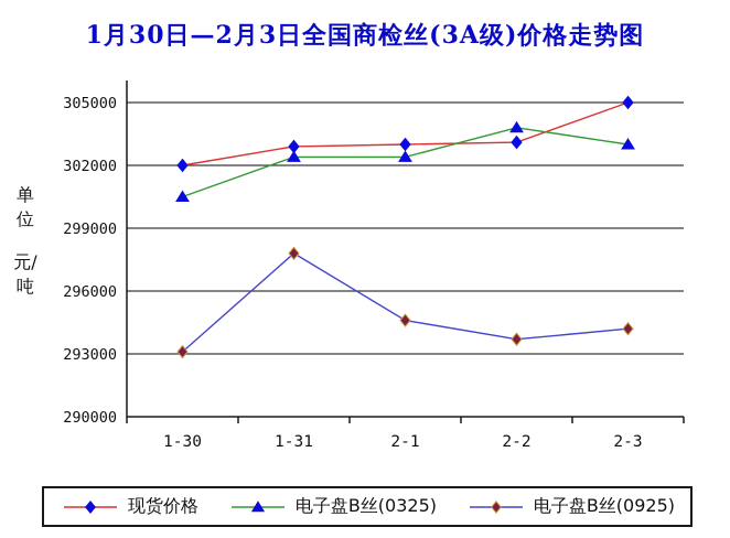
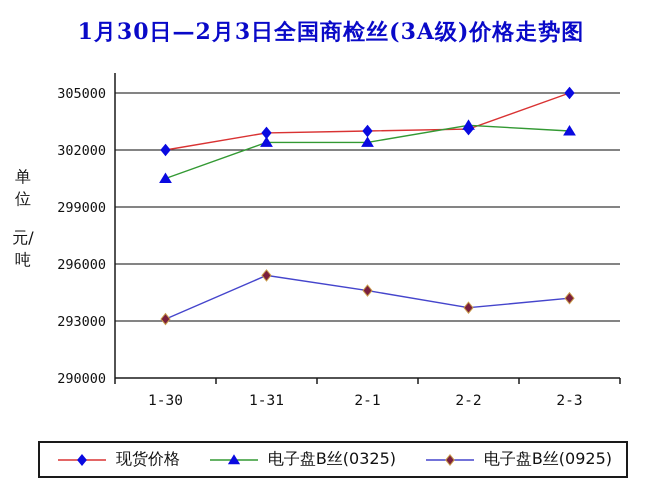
电子盘B丝(0925)/1-31: 297800 -> 295400
电子盘B丝(0325)/2-2: 303800 -> 303300
